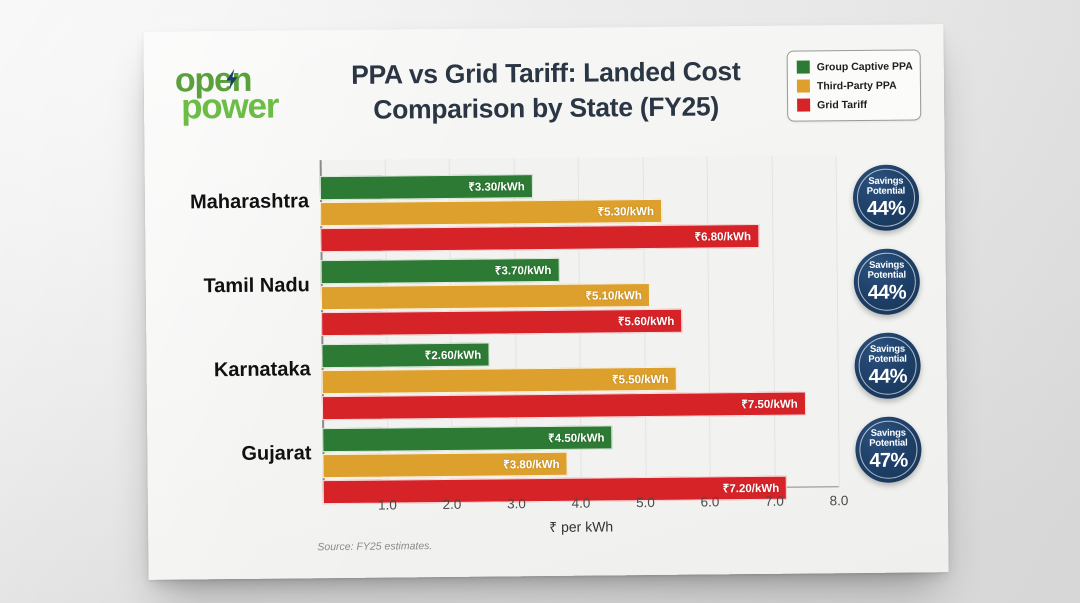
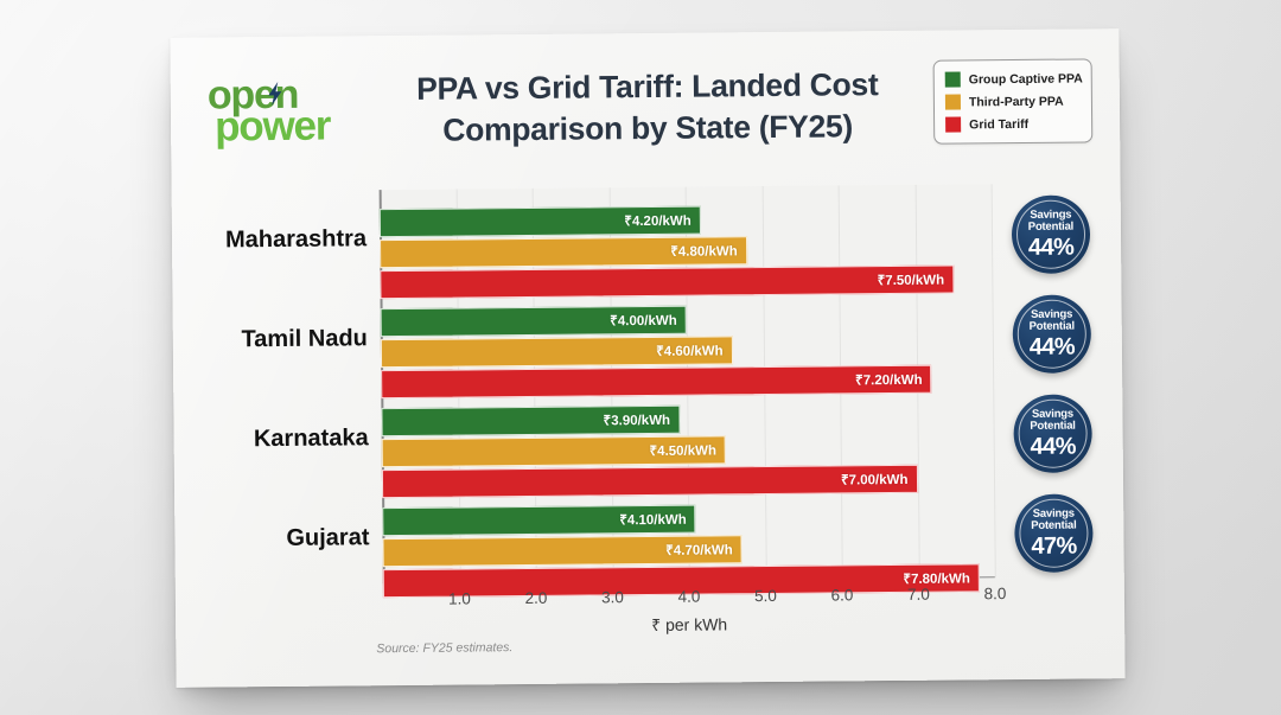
Group Captive PPA/Maharashtra: 3.30 -> 4.20
Third-Party PPA/Maharashtra: 5.30 -> 4.80
Grid Tariff/Maharashtra: 6.80 -> 7.50
Group Captive PPA/Tamil Nadu: 3.70 -> 4.00
Third-Party PPA/Tamil Nadu: 5.10 -> 4.60
Grid Tariff/Tamil Nadu: 5.60 -> 7.20
Group Captive PPA/Karnataka: 2.60 -> 3.90
Third-Party PPA/Karnataka: 5.50 -> 4.50
Grid Tariff/Karnataka: 7.50 -> 7.00
Group Captive PPA/Gujarat: 4.50 -> 4.10
Third-Party PPA/Gujarat: 3.80 -> 4.70
Grid Tariff/Gujarat: 7.20 -> 7.80
